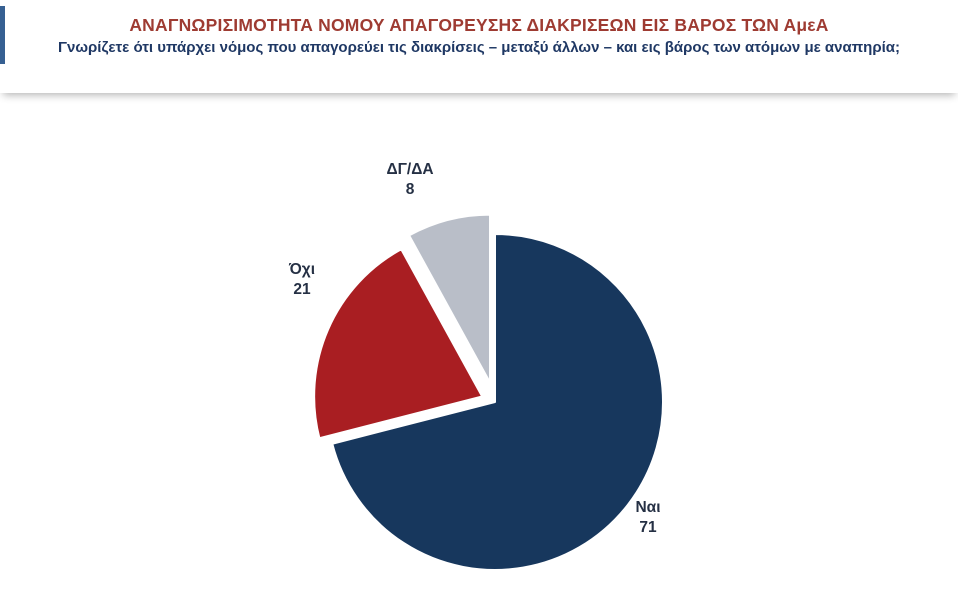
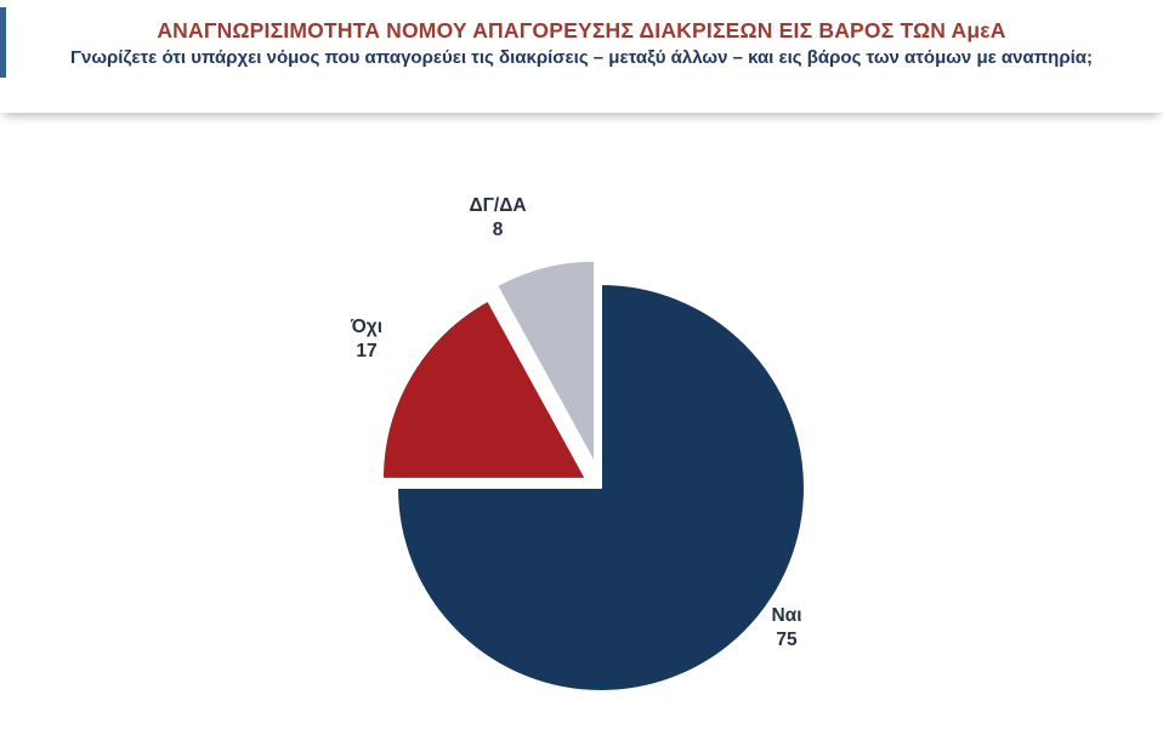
Ναι: 71 -> 75
Όχι: 21 -> 17
